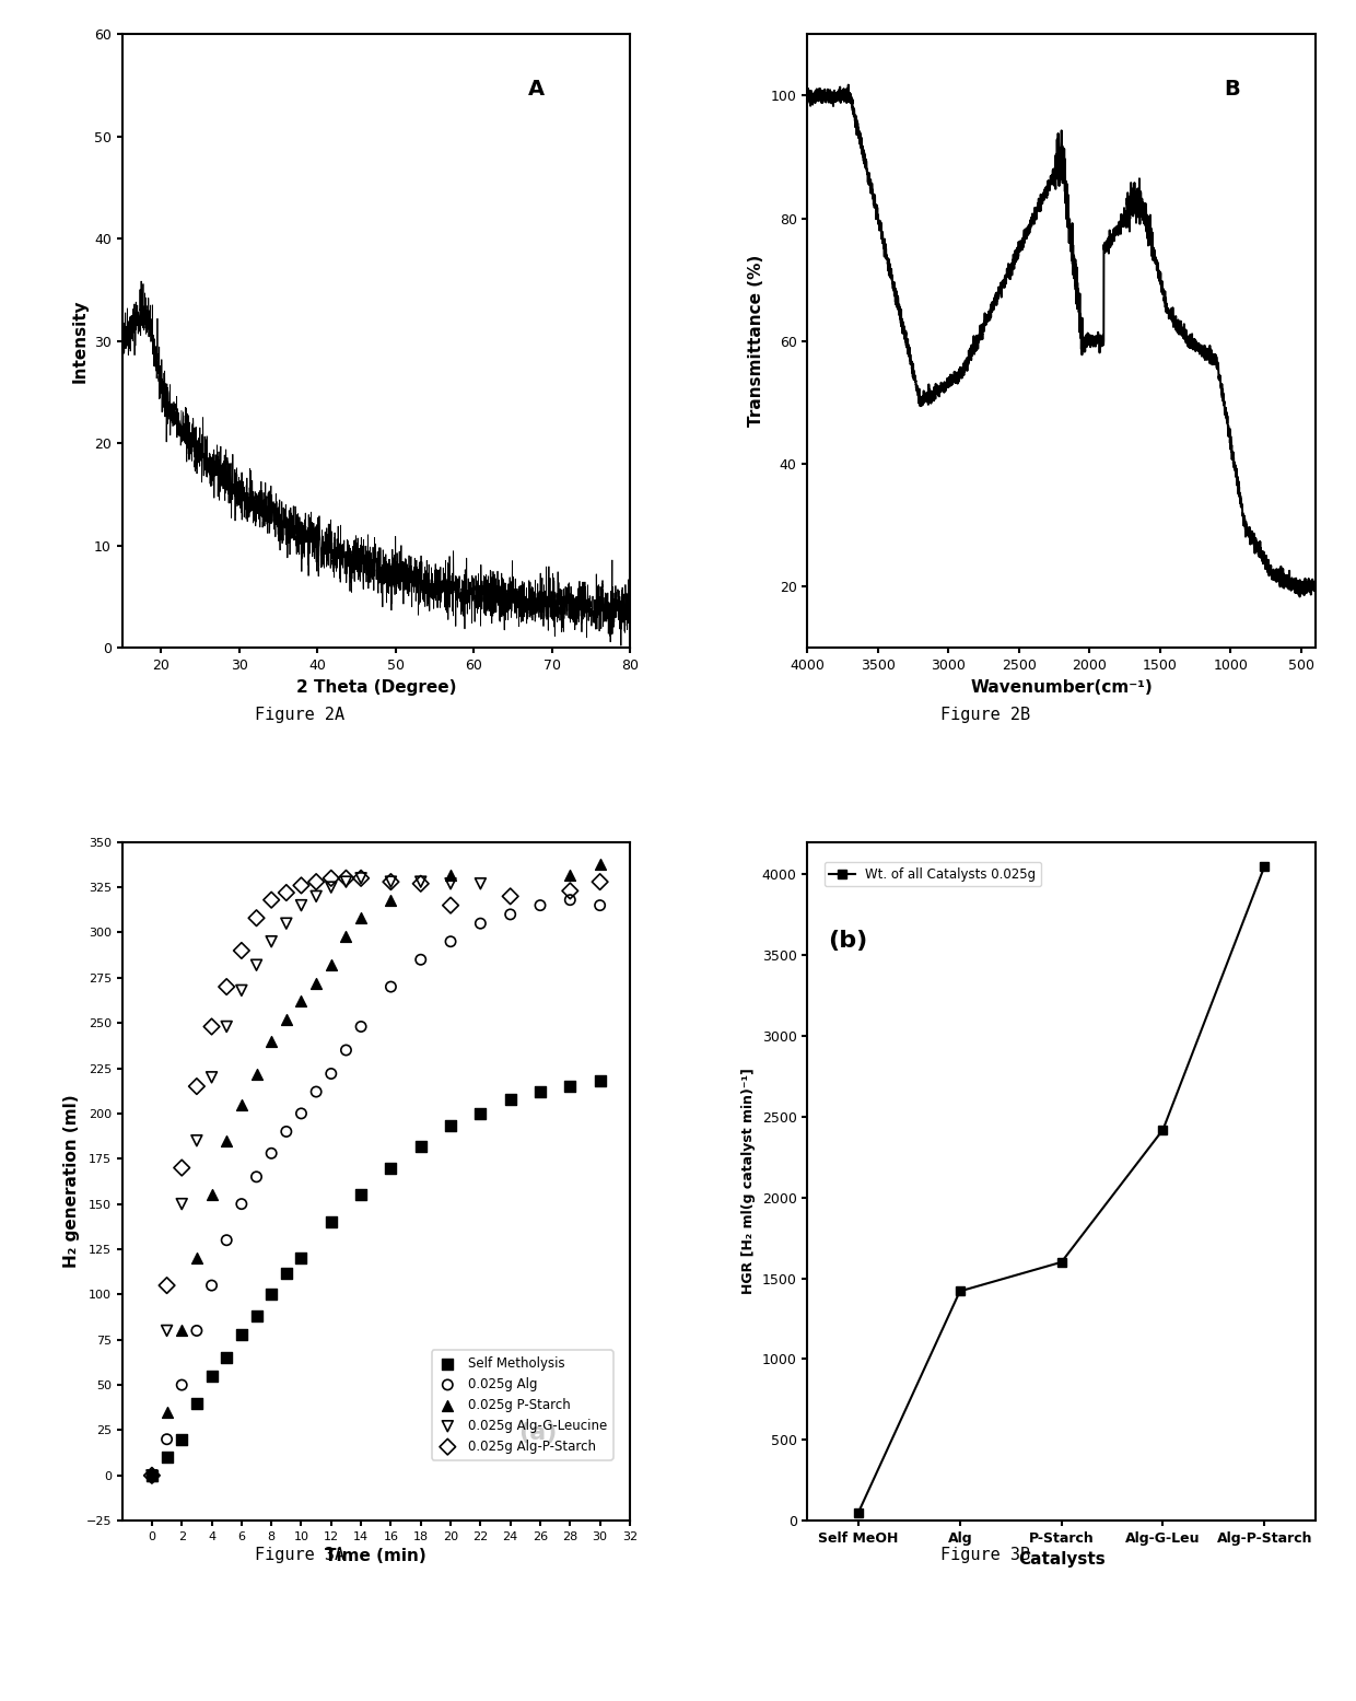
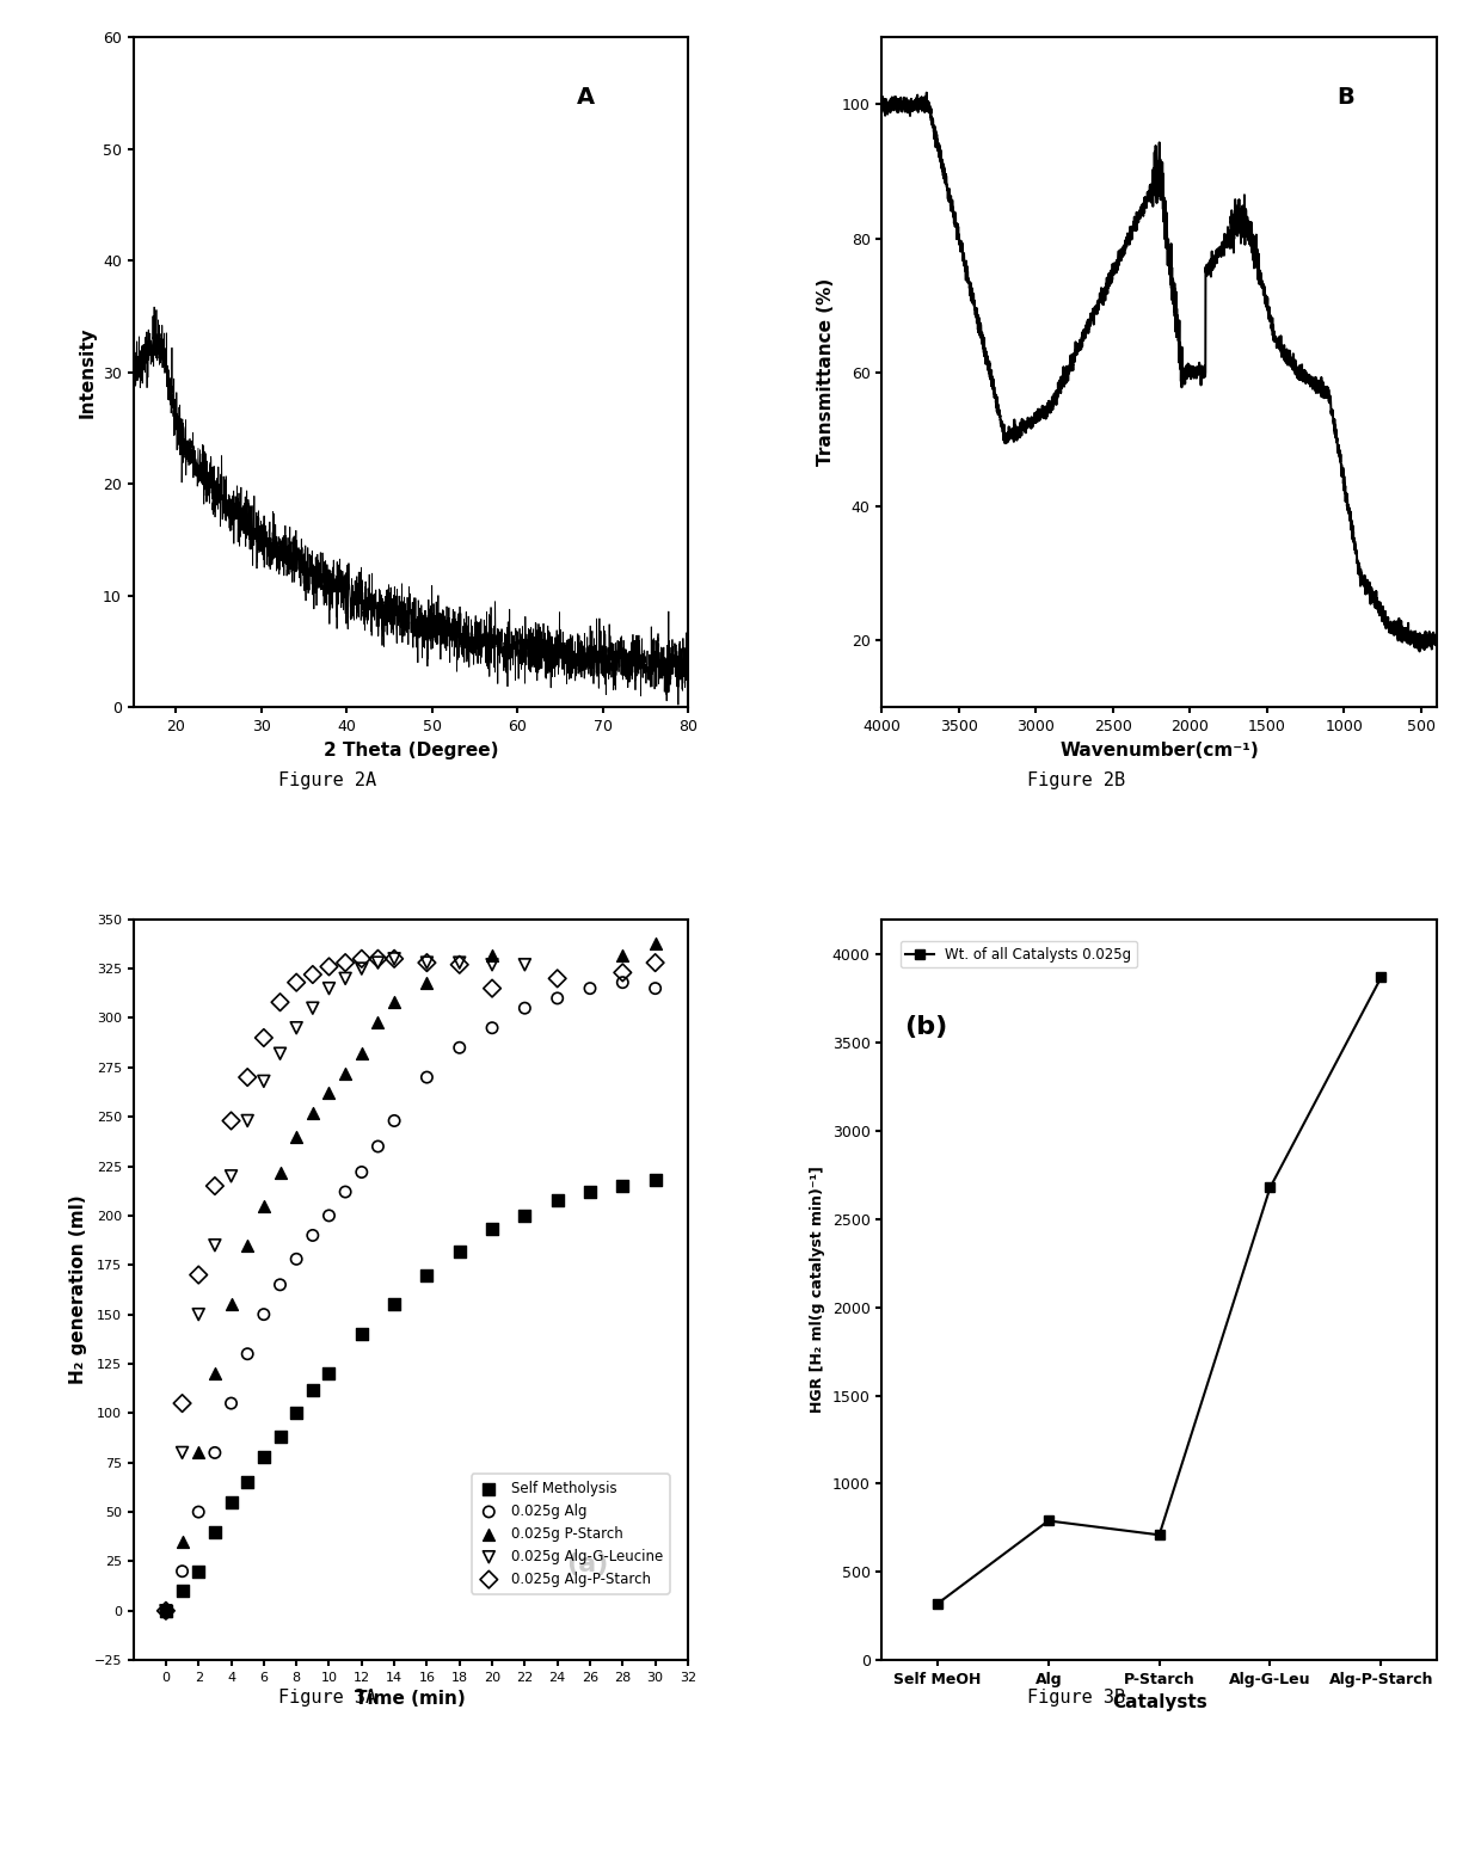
Self MeOH: 50 -> 320
Alg: 1420 -> 790
P-Starch: 1600 -> 710
Alg-G-Leu: 2420 -> 2680
Alg-P-Starch: 4050 -> 3870
